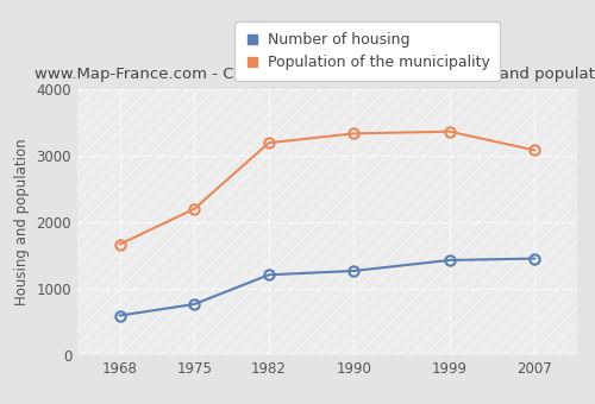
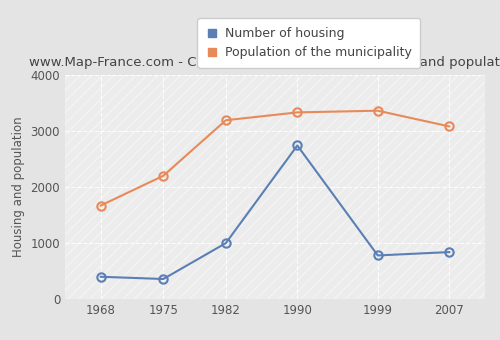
Number of housing/1968: 600 -> 400
Number of housing/1975: 770 -> 360
Number of housing/1982: 1210 -> 1000
Number of housing/1990: 1270 -> 2740
Number of housing/1999: 1430 -> 780
Number of housing/2007: 1460 -> 840
